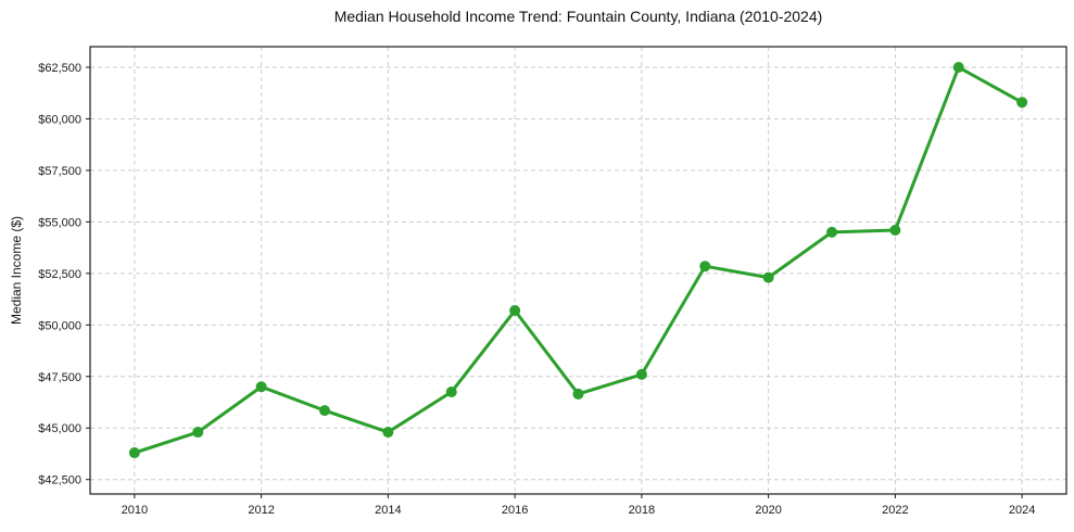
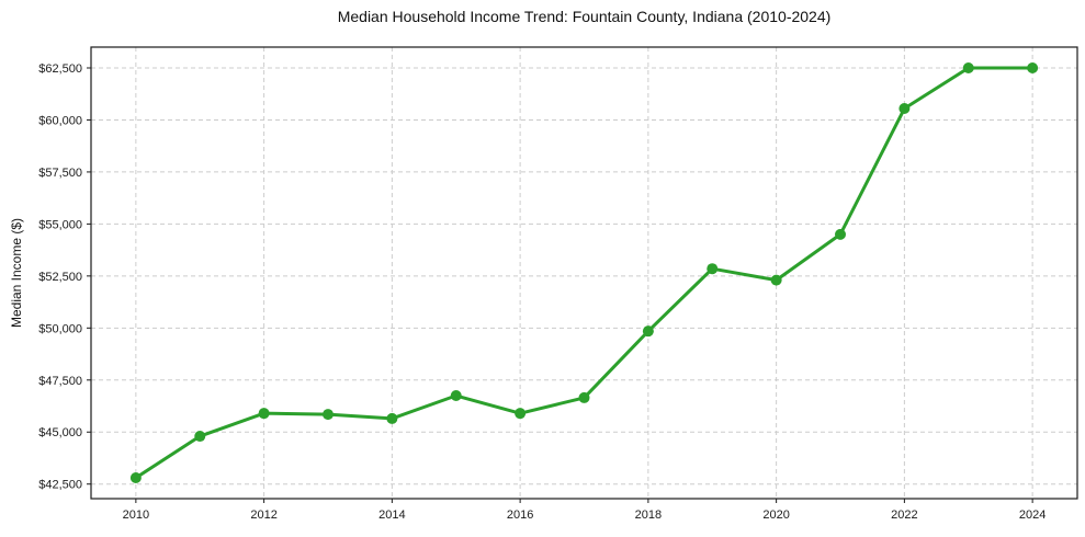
2010: $43800 -> $42800
2012: $47000 -> $45900
2014: $44800 -> $45600
2016: $50700 -> $45900
2018: $47600 -> $49800
2022: $54600 -> $60600
2024: $60800 -> $62500
